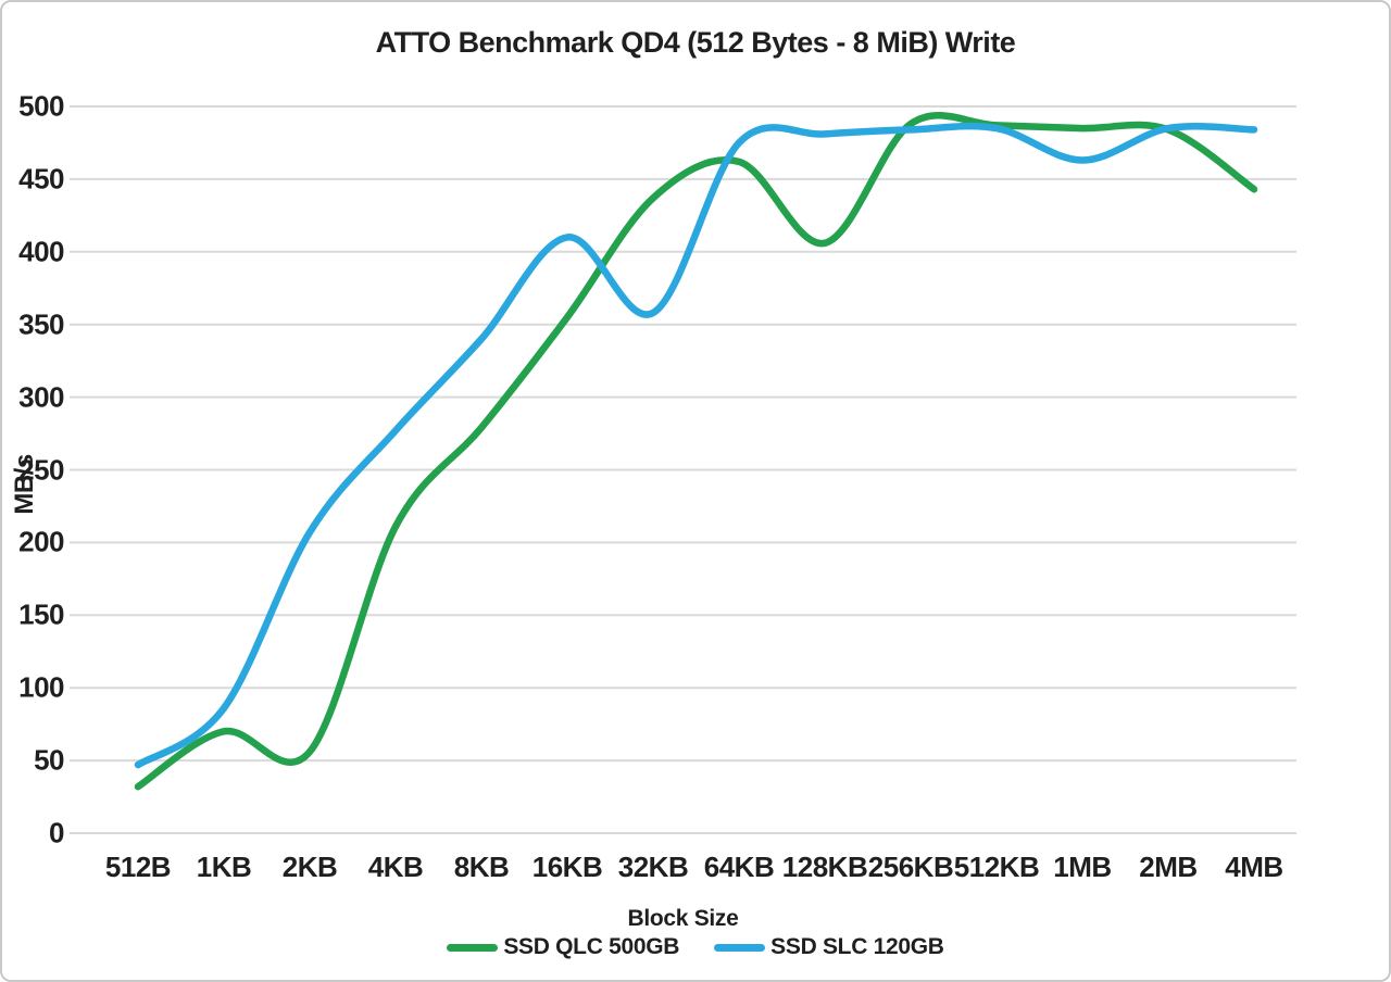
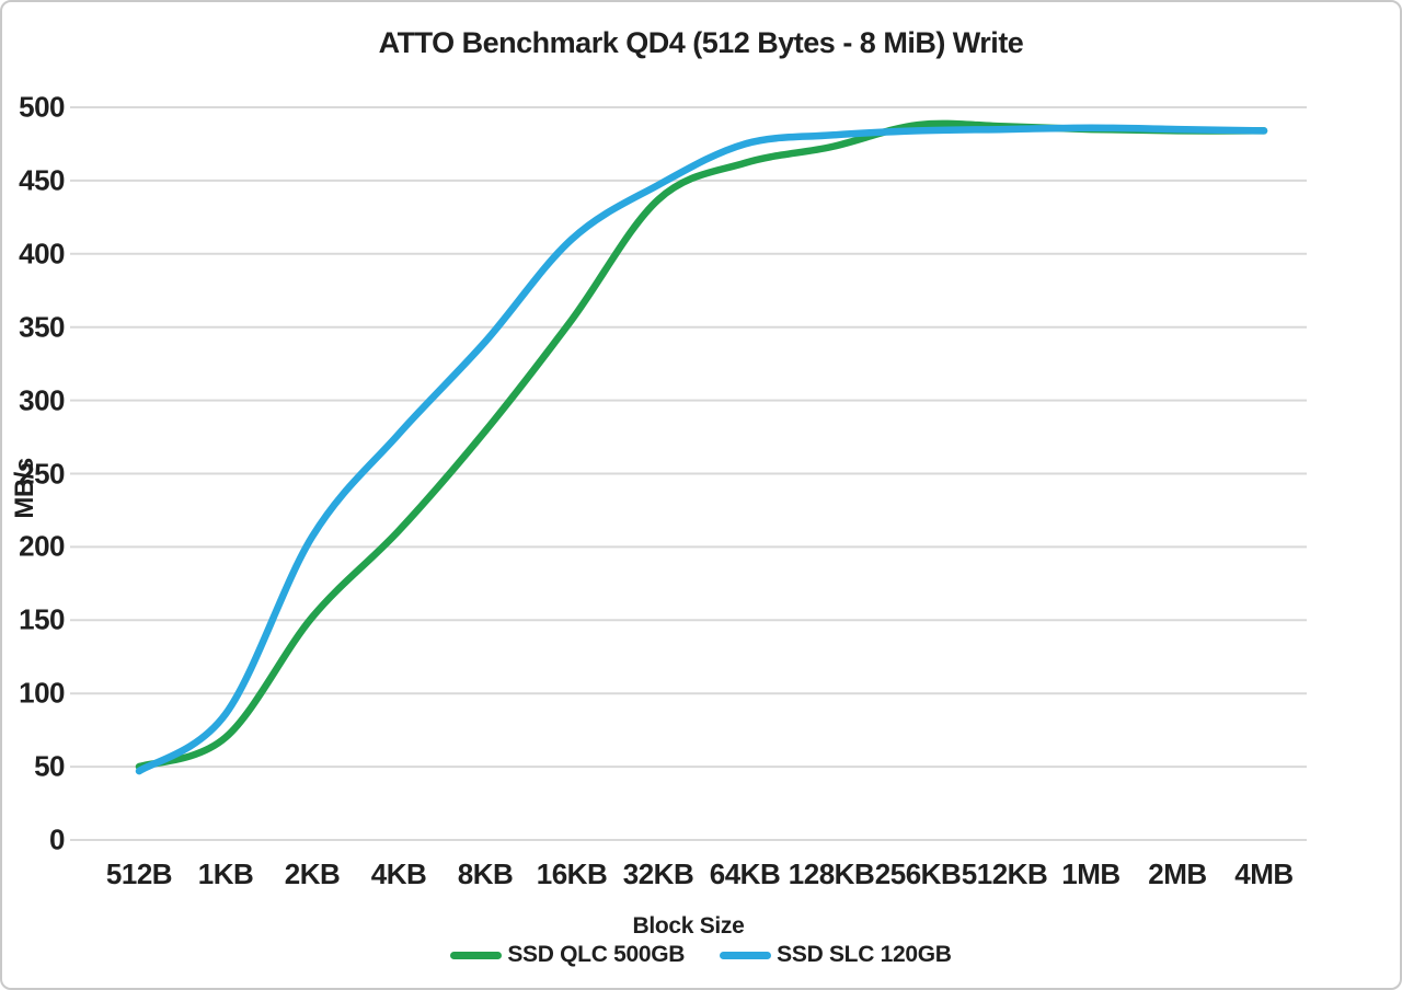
SSD QLC 500GB/512B: 32 -> 50
SSD QLC 500GB/2KB: 56 -> 152
SSD SLC 120GB/32KB: 358 -> 447
SSD QLC 500GB/128KB: 406 -> 473
SSD SLC 120GB/1MB: 463 -> 486
SSD QLC 500GB/4MB: 443 -> 484
